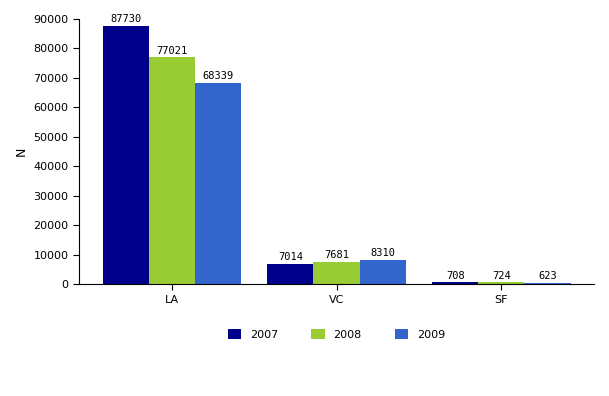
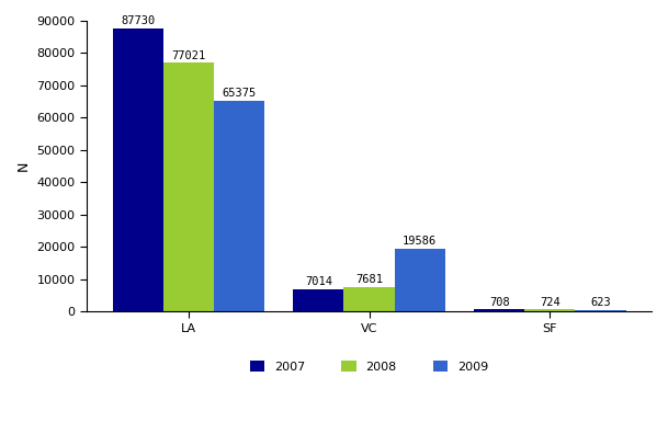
2009/LA: 68339 -> 65375
2009/VC: 8310 -> 19586
